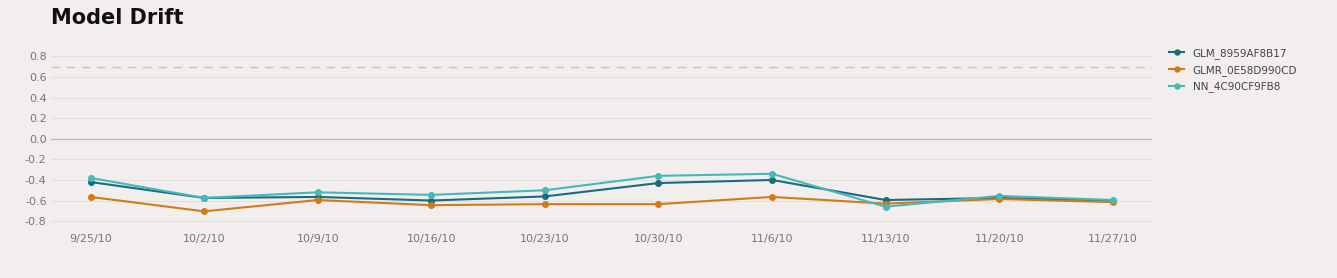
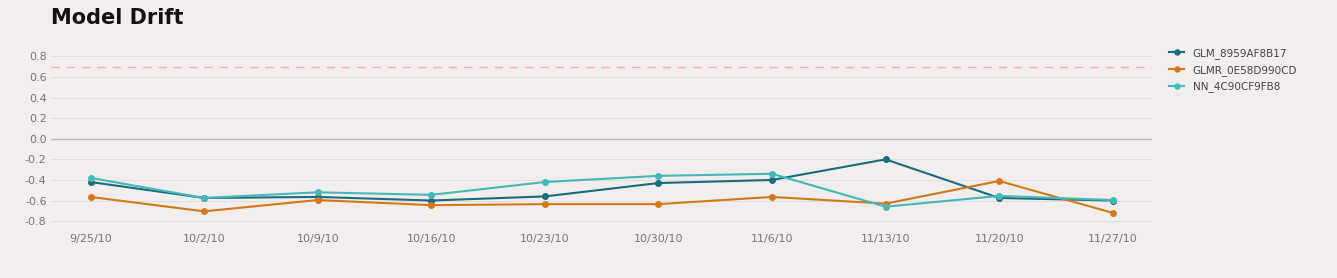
NN_4C90CF9FB8/10/23/10: -0.50 -> -0.42
GLM_8959AF8B17/11/13/10: -0.59 -> -0.20
GLMR_0E58D990CD/11/20/10: -0.58 -> -0.41
GLMR_0E58D990CD/11/27/10: -0.61 -> -0.72
